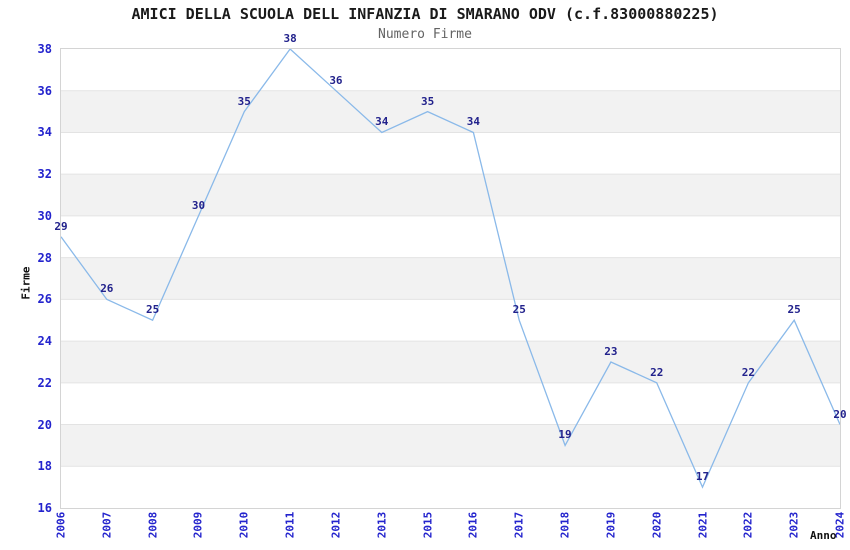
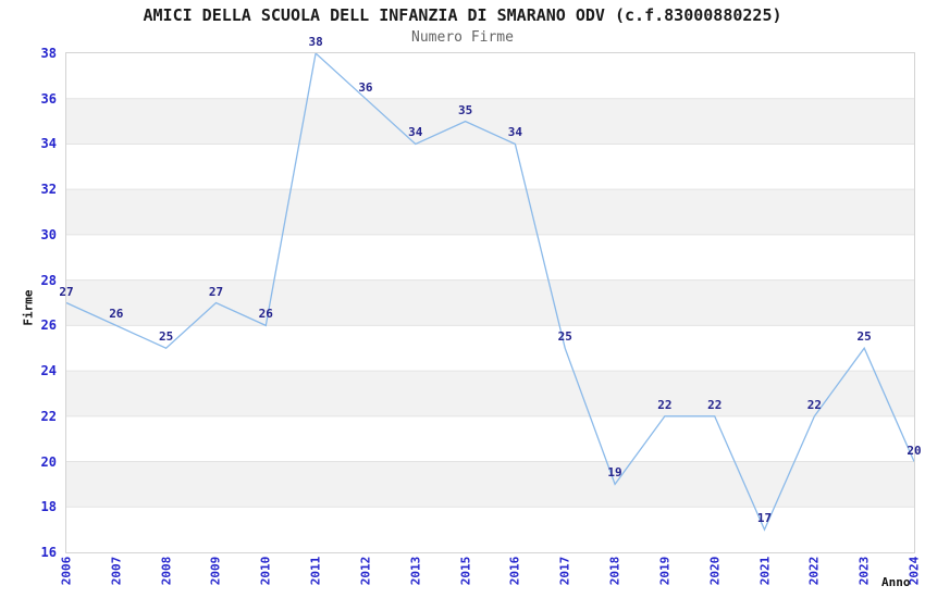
2006: 29 -> 27
2009: 30 -> 27
2010: 35 -> 26
2019: 23 -> 22
